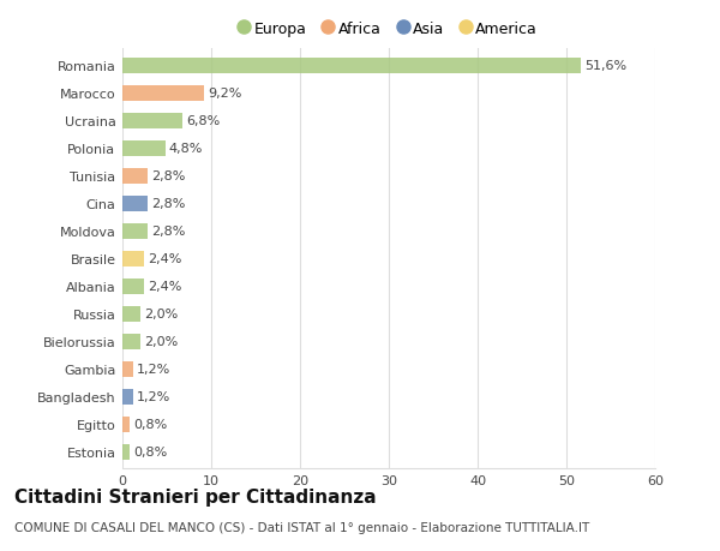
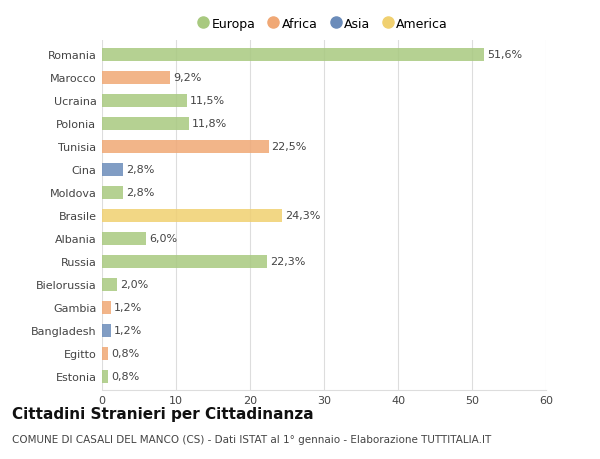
Ucraina: 6,8% -> 11,5%
Polonia: 4,8% -> 11,8%
Tunisia: 2,8% -> 22,5%
Brasile: 2,4% -> 24,3%
Albania: 2,4% -> 6,0%
Russia: 2,0% -> 22,3%
